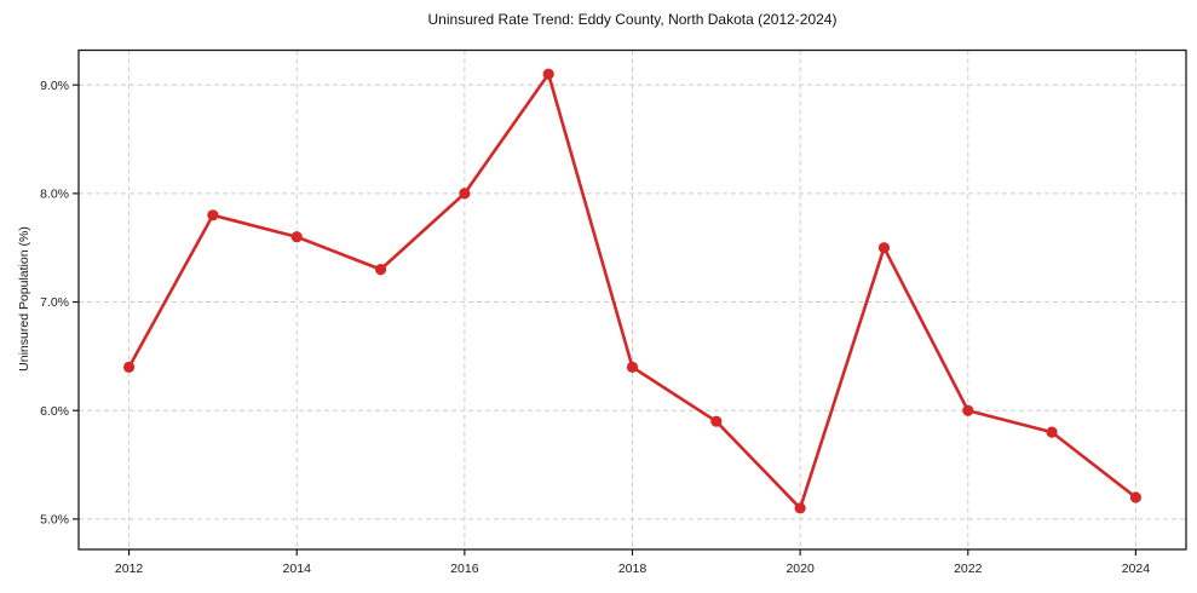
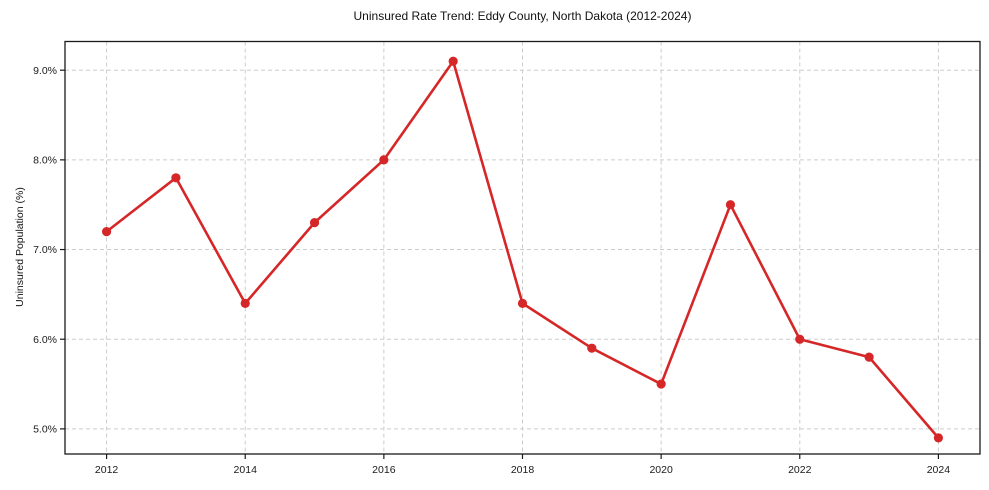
2012: 6.4% -> 7.2%
2014: 7.6% -> 6.4%
2020: 5.1% -> 5.5%
2024: 5.2% -> 4.9%
